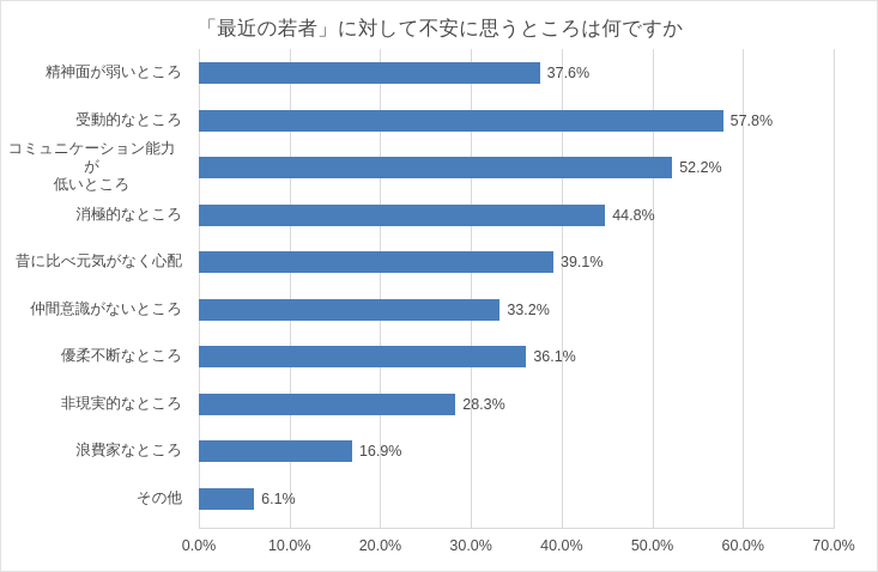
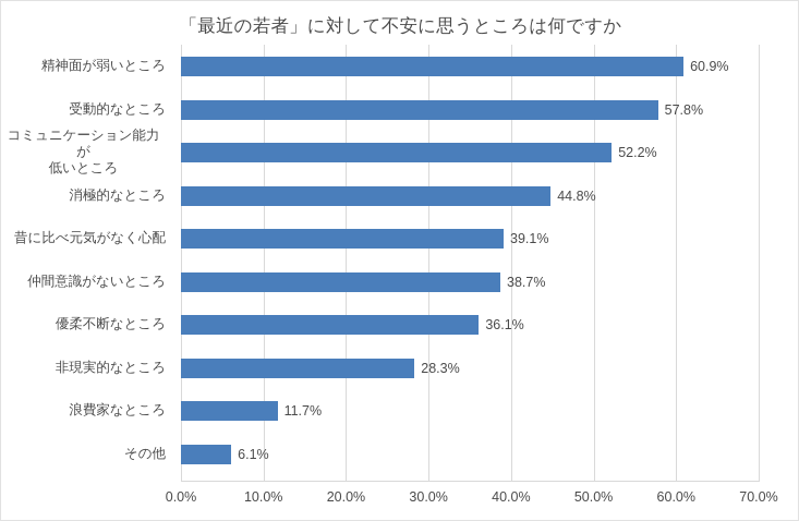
精神面が弱いところ: 37.6% -> 60.9%
仲間意識がないところ: 33.2% -> 38.7%
浪費家なところ: 16.9% -> 11.7%
